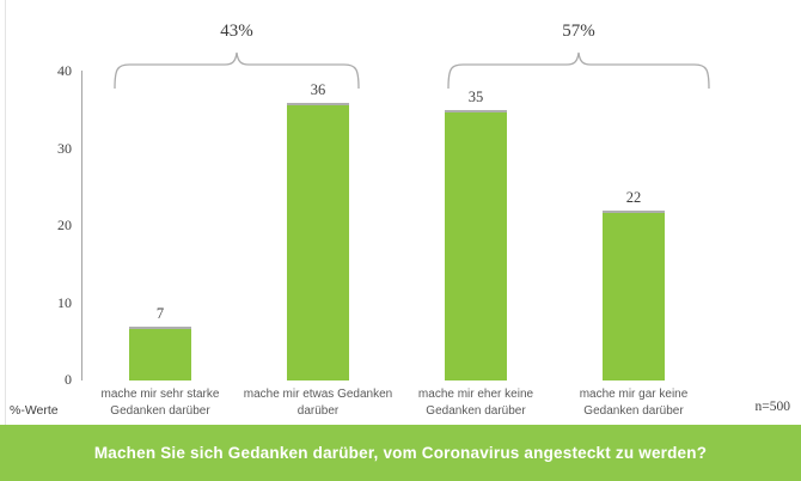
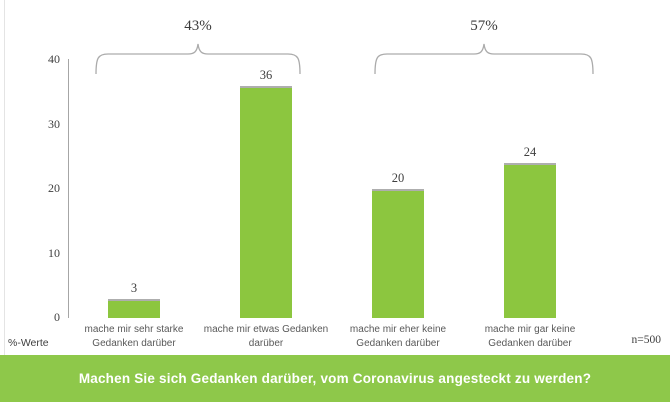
mache mir sehr starke Gedanken darüber: 7 -> 3
mache mir eher keine Gedanken darüber: 35 -> 20
mache mir gar keine Gedanken darüber: 22 -> 24
